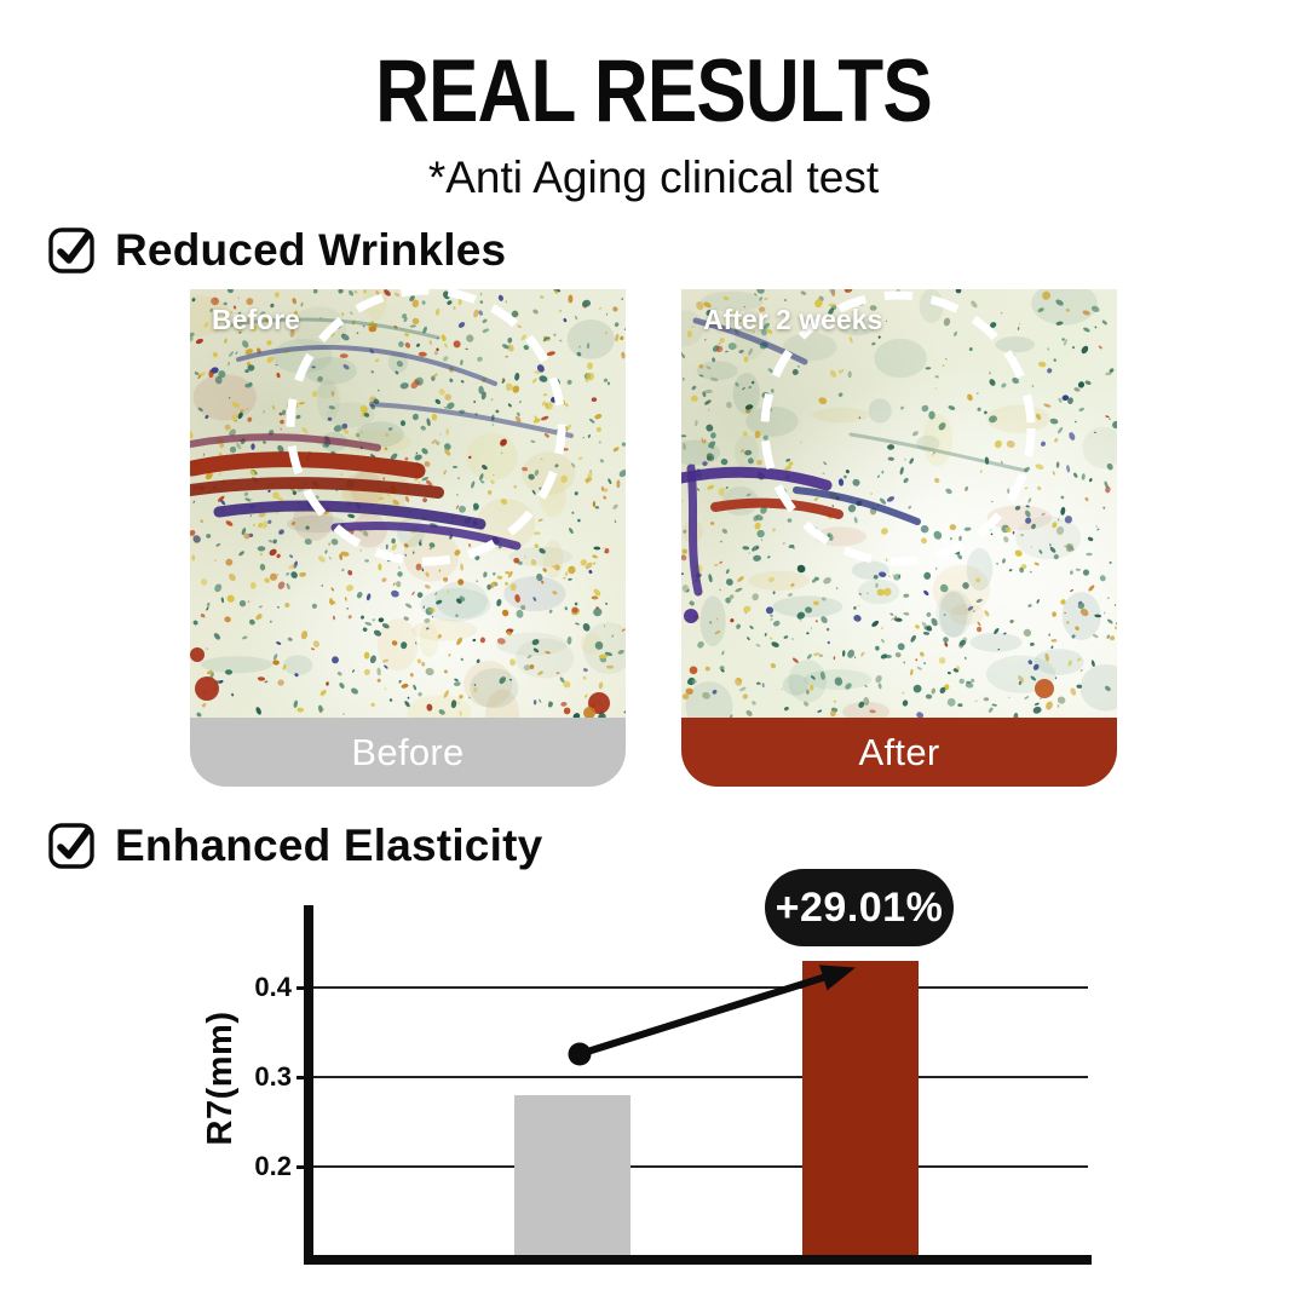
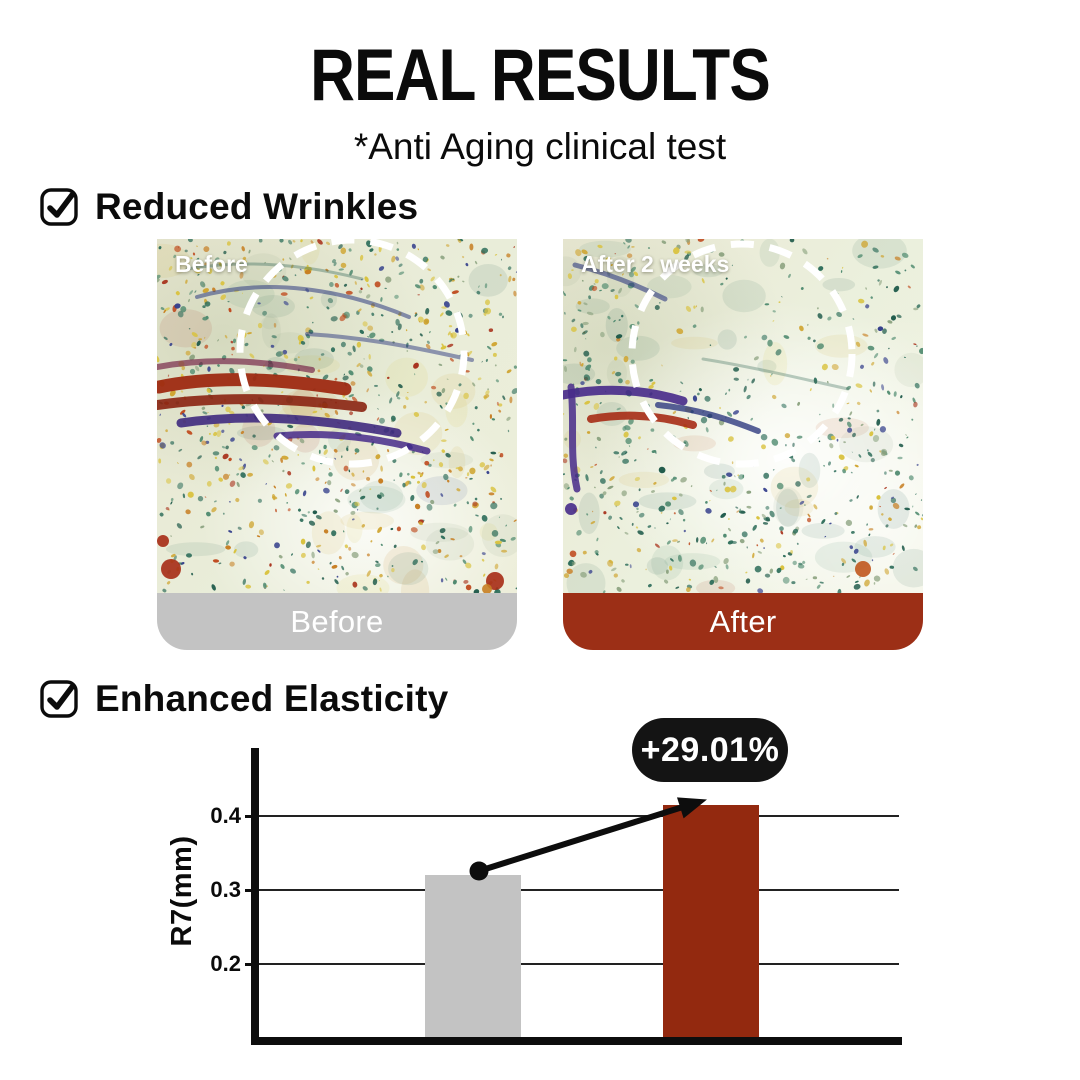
Before: 0.28 -> 0.32
After: 0.43 -> 0.41
